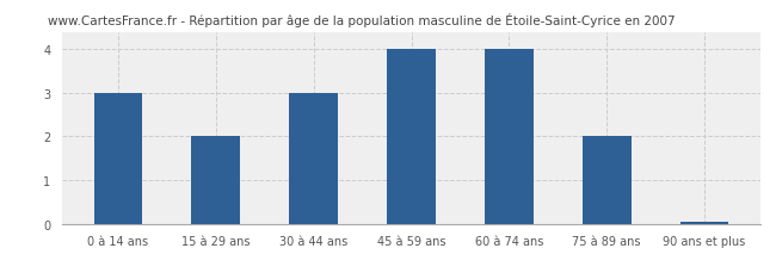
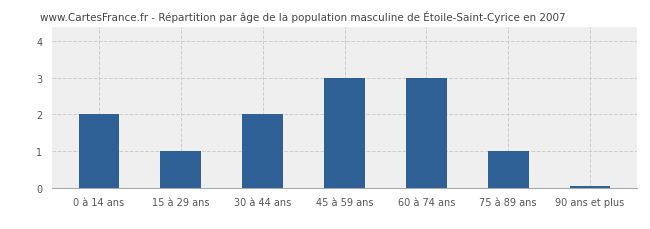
0 à 14 ans: 3.00 -> 2.00
15 à 29 ans: 2.00 -> 1.00
30 à 44 ans: 3.00 -> 2.00
45 à 59 ans: 4.00 -> 3.00
60 à 74 ans: 4.00 -> 3.00
75 à 89 ans: 2.00 -> 1.00
